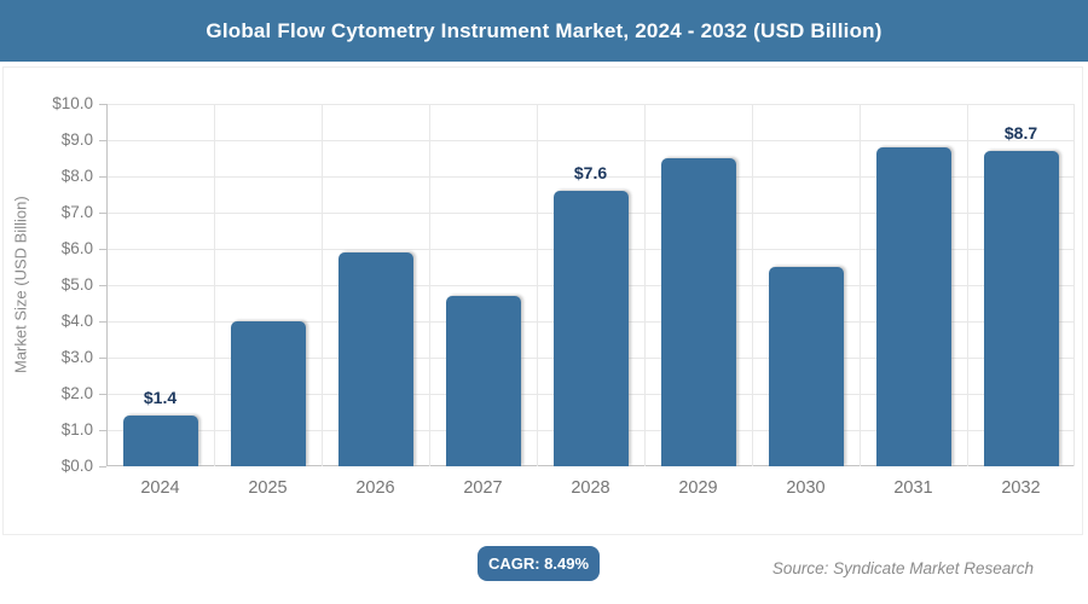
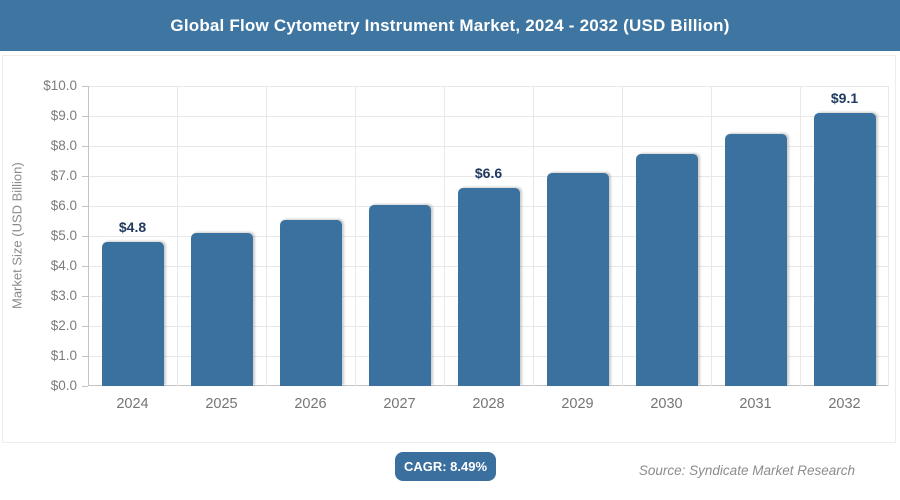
2024: $1.4 -> $4.8
2025: $4.0 -> $5.1
2026: $5.9 -> $5.5
2027: $4.7 -> $6.0
2028: $7.6 -> $6.6
2029: $8.5 -> $7.1
2030: $5.5 -> $7.8
2031: $8.8 -> $8.4
2032: $8.7 -> $9.1
